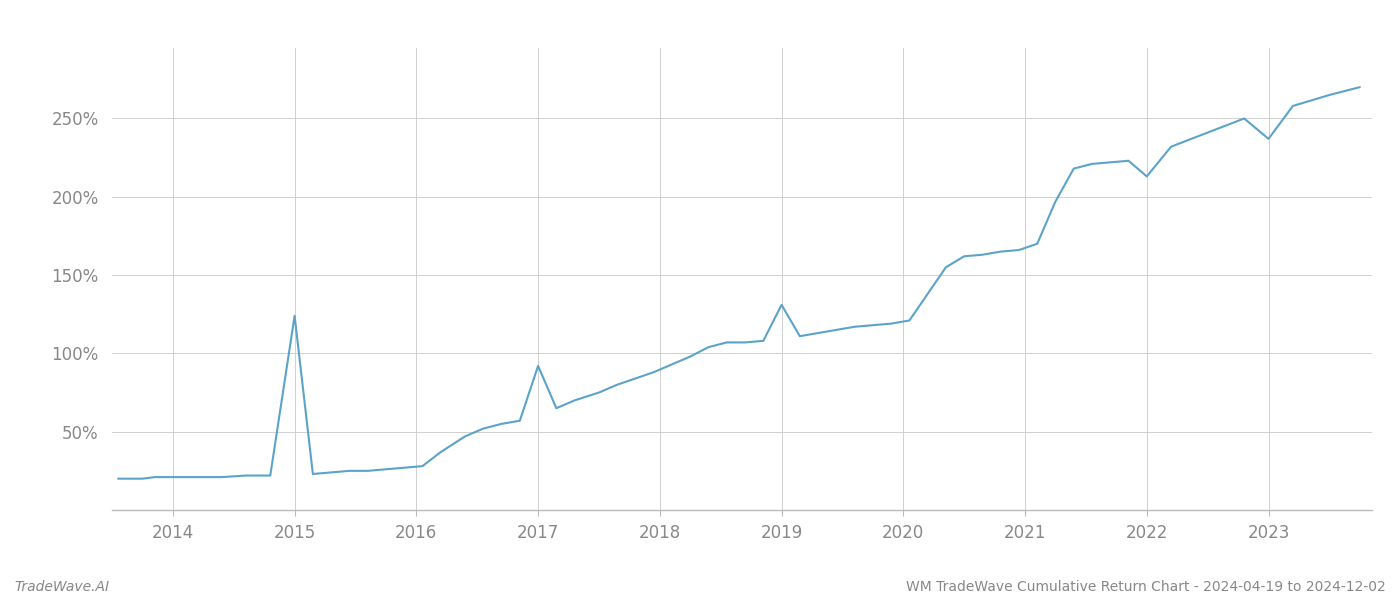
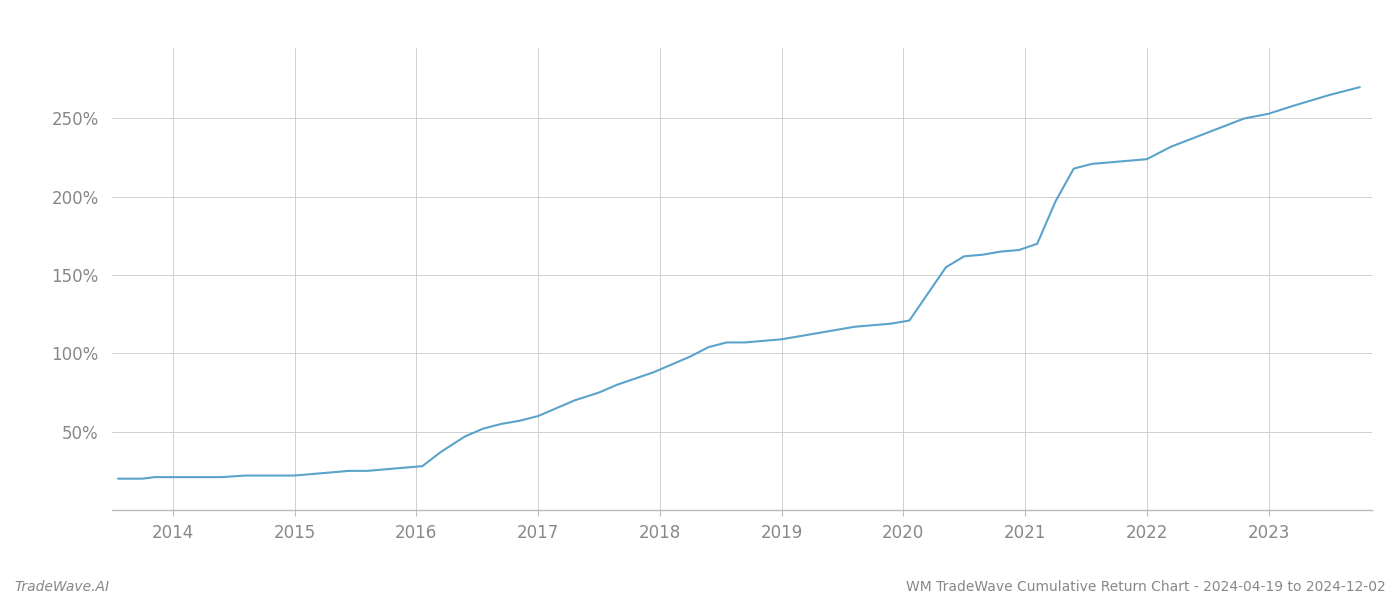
2015: 124% -> 22%
2017: 92% -> 60%
2019: 131% -> 109%
2022: 213% -> 224%
2023: 237% -> 253%
